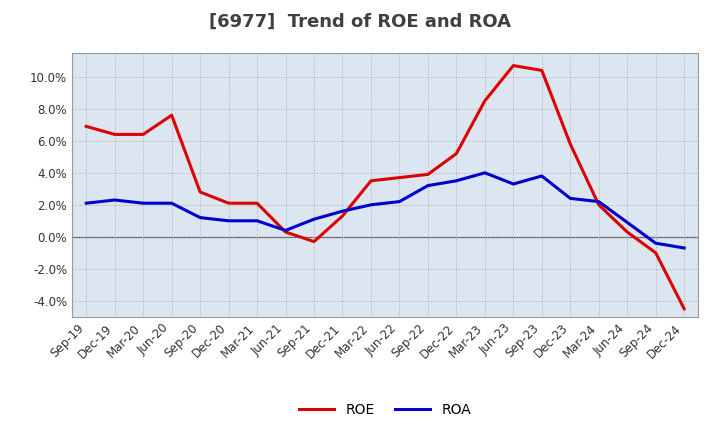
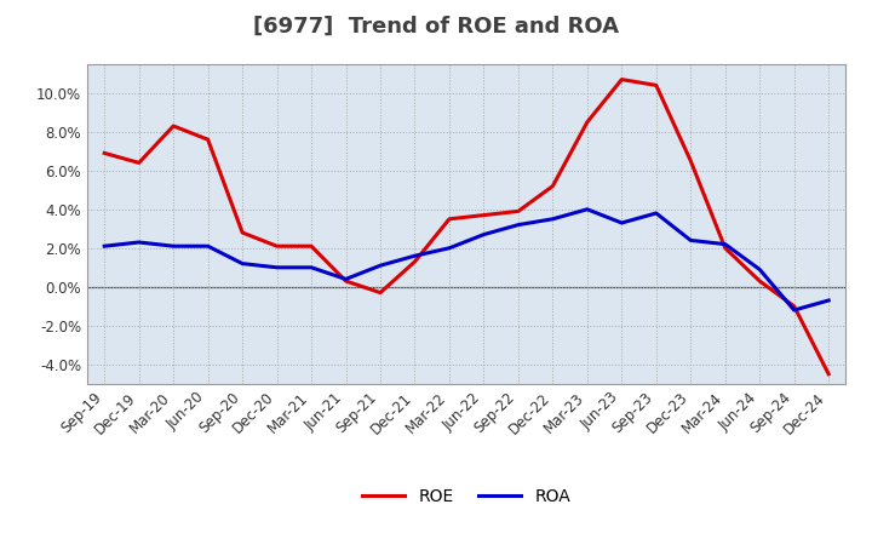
ROE/Mar-20: 6.4% -> 8.3%
ROA/Jun-22: 2.2% -> 2.7%
ROE/Dec-23: 5.8% -> 6.5%
ROA/Sep-24: -0.4% -> -1.2%
